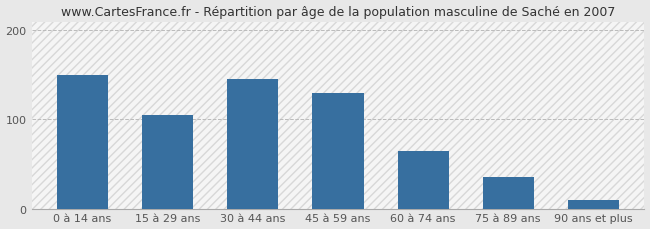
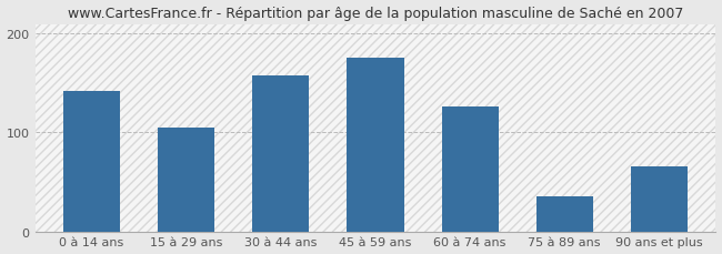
0 à 14 ans: 150 -> 142
30 à 44 ans: 145 -> 158
45 à 59 ans: 130 -> 176
60 à 74 ans: 65 -> 126
90 ans et plus: 10 -> 66
